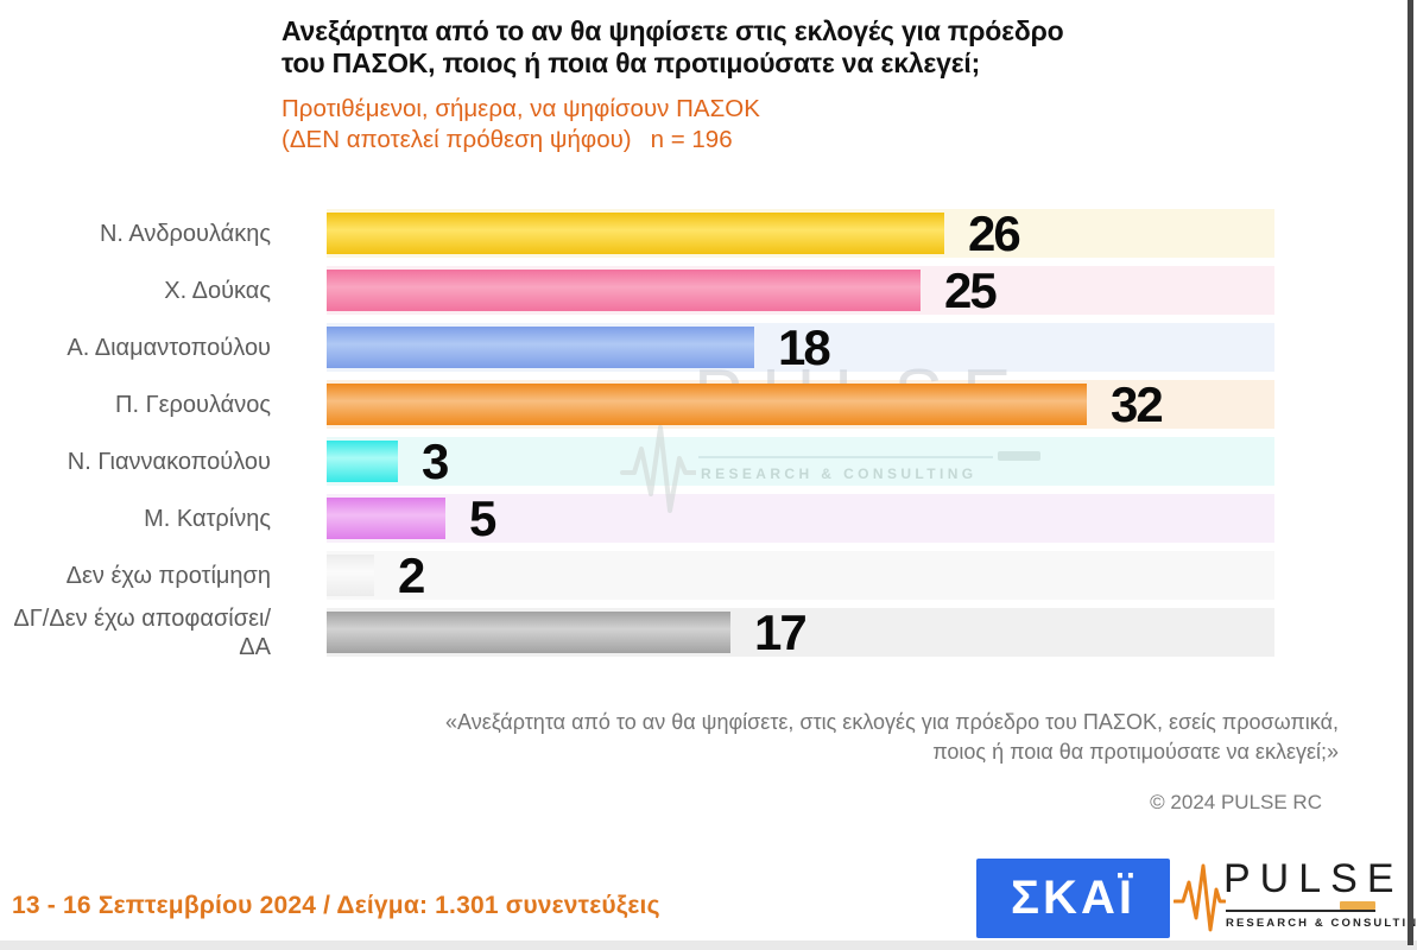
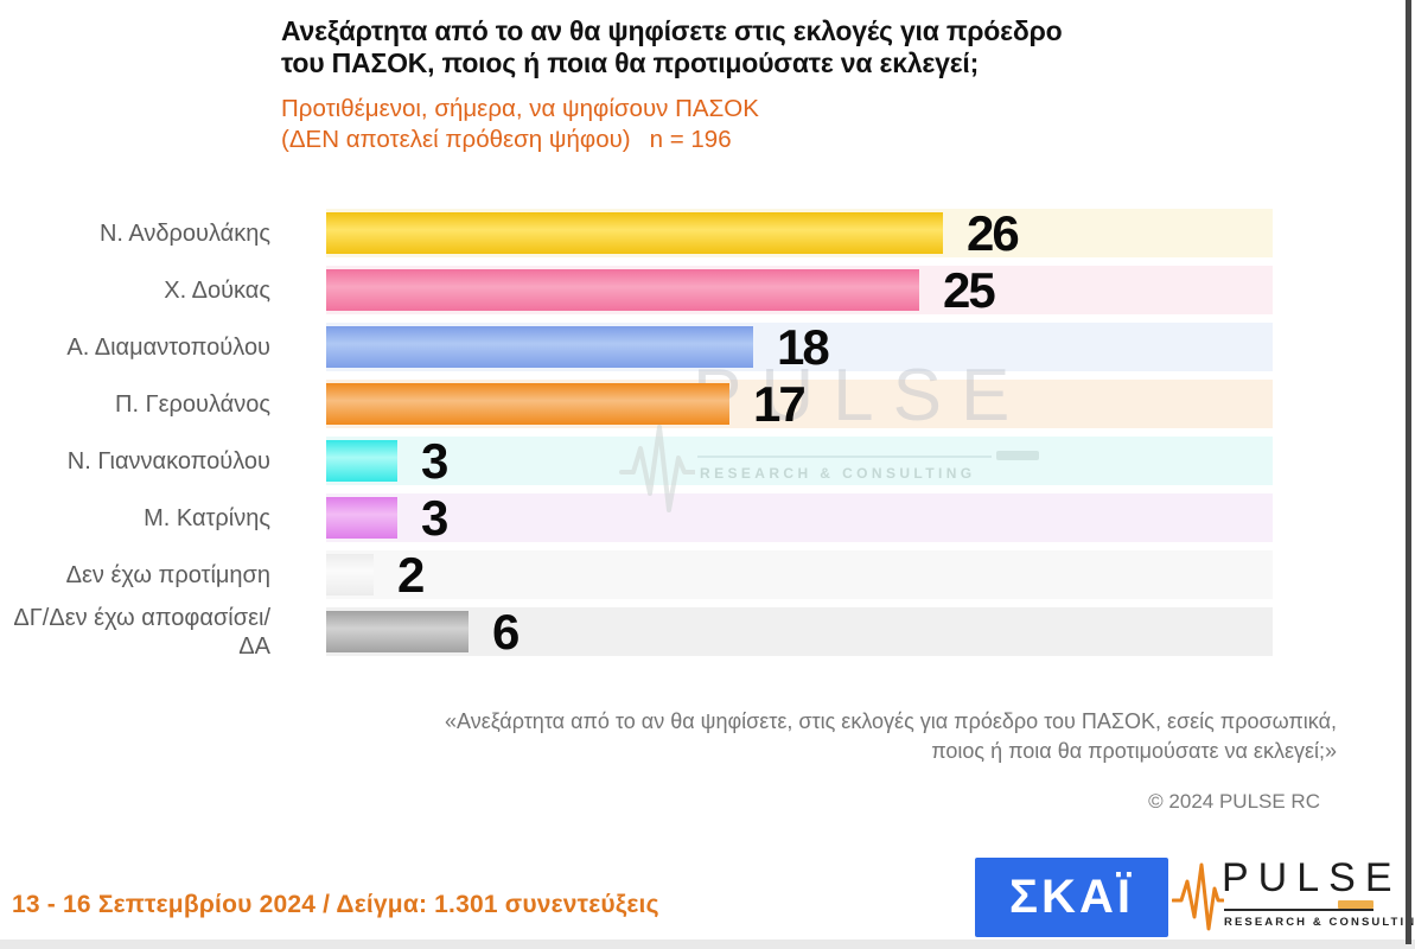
Π. Γερουλάνος: 32 -> 17
Μ. Κατρίνης: 5 -> 3
ΔΓ/Δεν έχω αποφασίσει/ΔΑ: 17 -> 6
